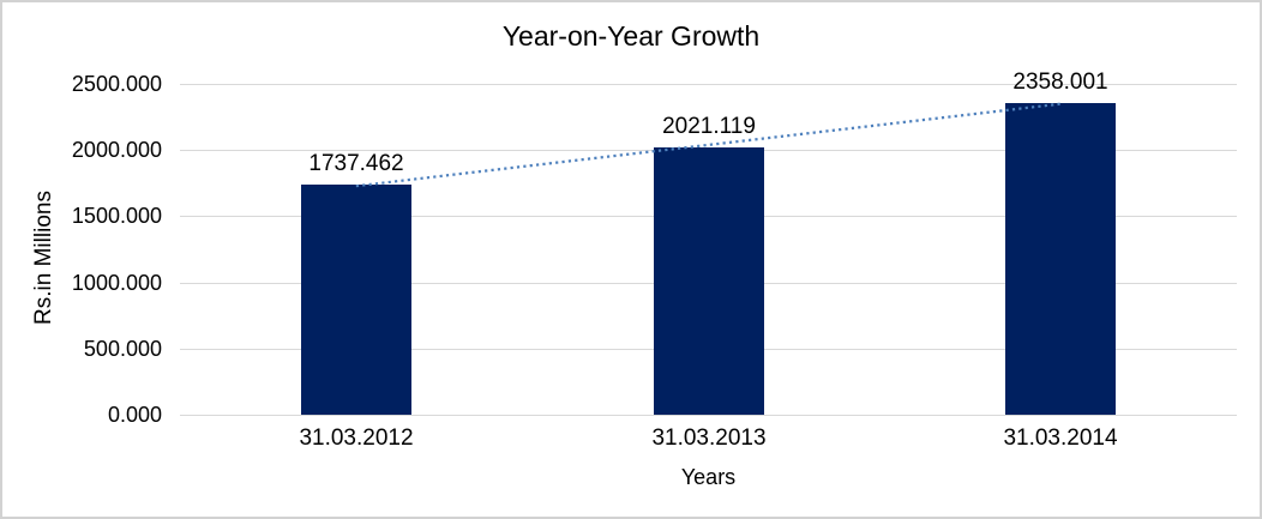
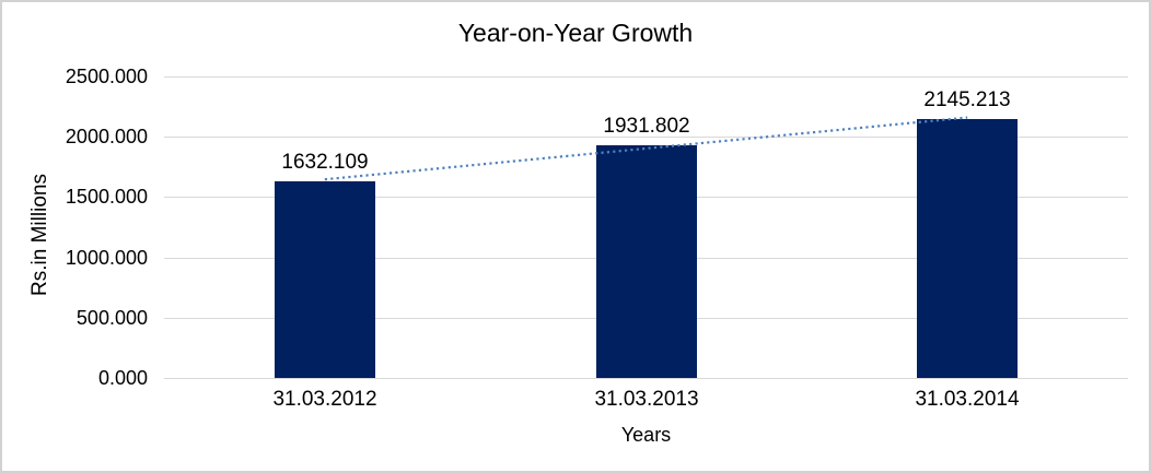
31.03.2012: 1737.462 -> 1632.109
31.03.2013: 2021.119 -> 1931.802
31.03.2014: 2358.001 -> 2145.213
